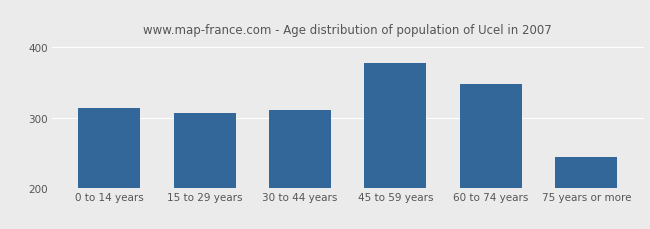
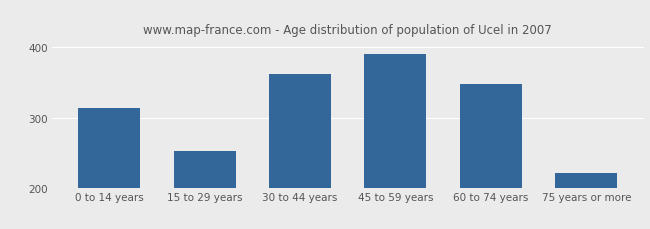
15 to 29 years: 306 -> 252
30 to 44 years: 310 -> 362
45 to 59 years: 378 -> 390
75 years or more: 244 -> 221
